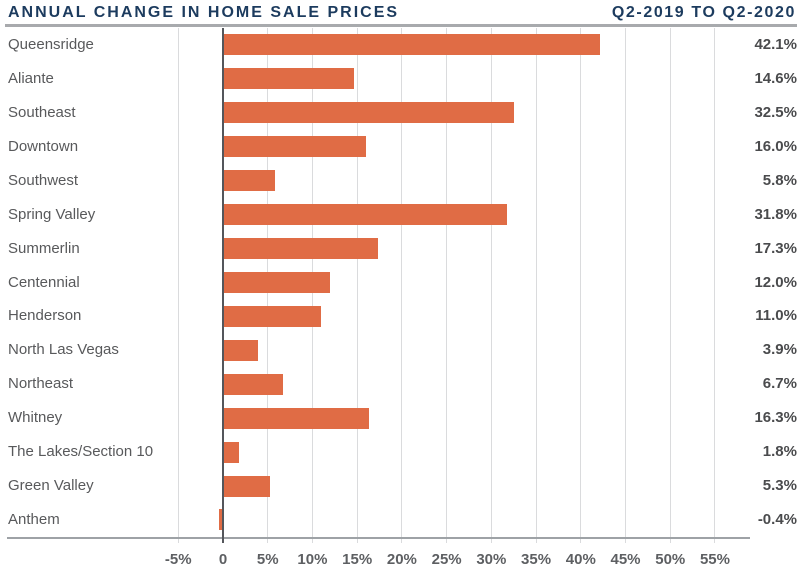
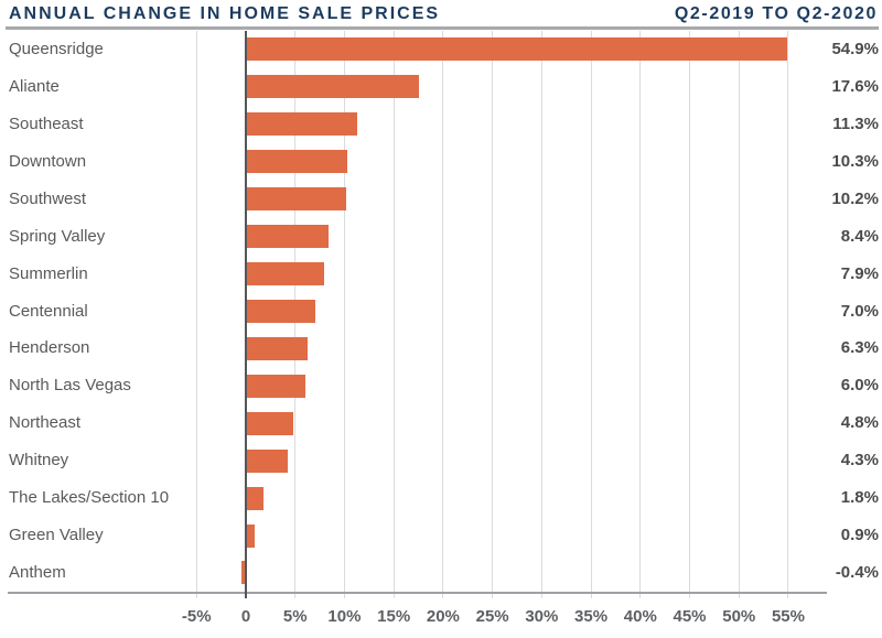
Queensridge: 42.1% -> 54.9%
Aliante: 14.6% -> 17.6%
Southeast: 32.5% -> 11.3%
Downtown: 16.0% -> 10.3%
Southwest: 5.8% -> 10.2%
Spring Valley: 31.8% -> 8.4%
Summerlin: 17.3% -> 7.9%
Centennial: 12.0% -> 7.0%
Henderson: 11.0% -> 6.3%
North Las Vegas: 3.9% -> 6.0%
Northeast: 6.7% -> 4.8%
Whitney: 16.3% -> 4.3%
Green Valley: 5.3% -> 0.9%
